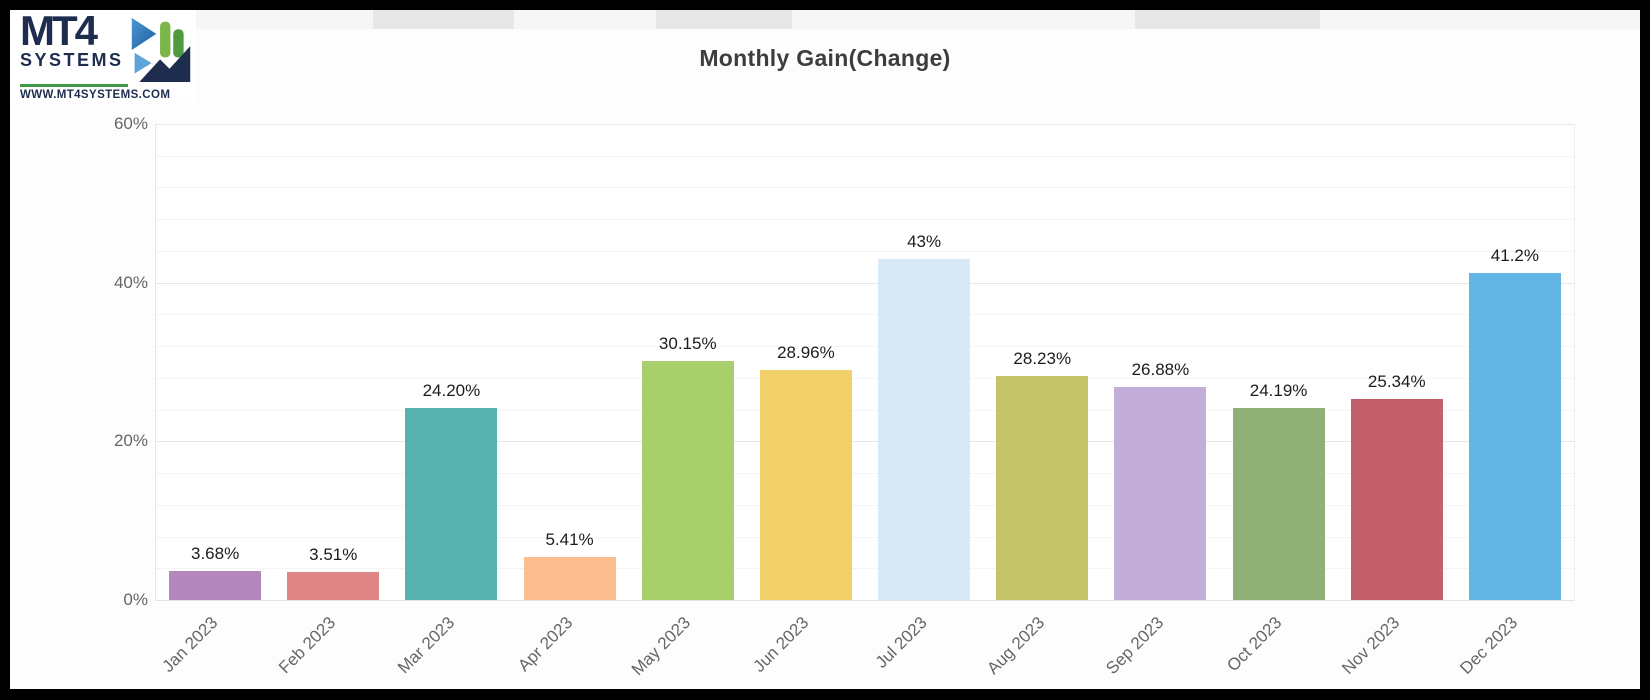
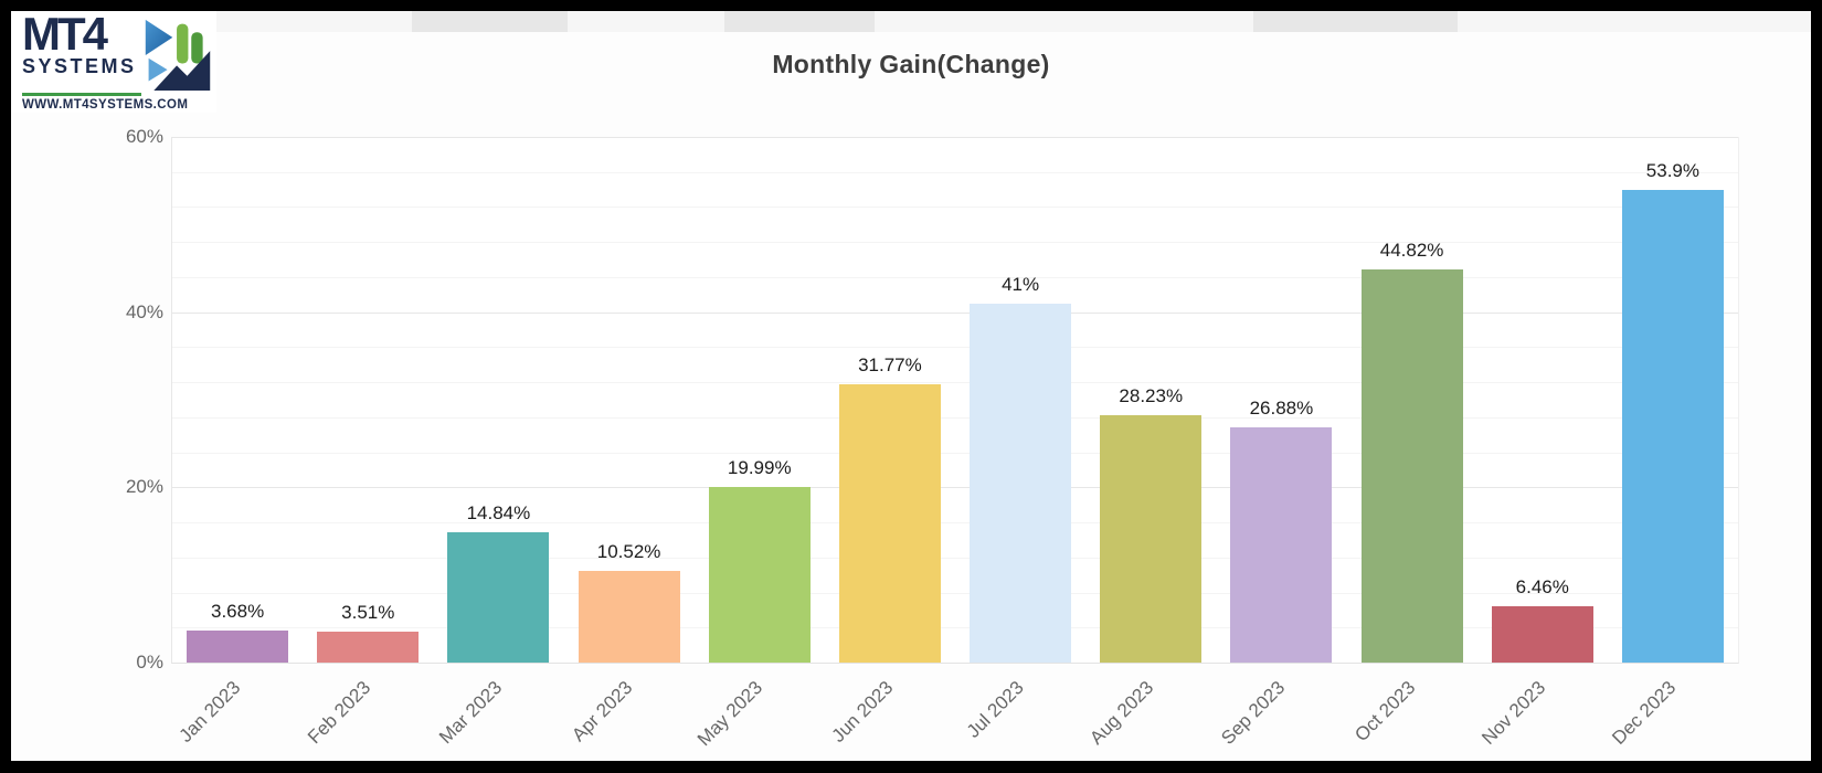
Mar 2023: 24.20% -> 14.84%
Apr 2023: 5.41% -> 10.52%
May 2023: 30.15% -> 19.99%
Jun 2023: 28.96% -> 31.77%
Jul 2023: 43% -> 41%
Oct 2023: 24.19% -> 44.82%
Nov 2023: 25.34% -> 6.46%
Dec 2023: 41.2% -> 53.9%
